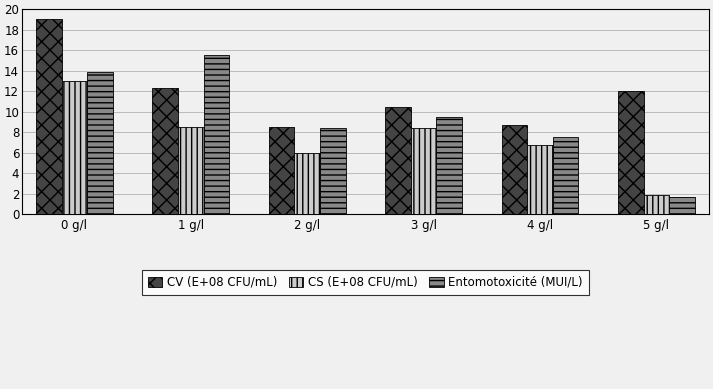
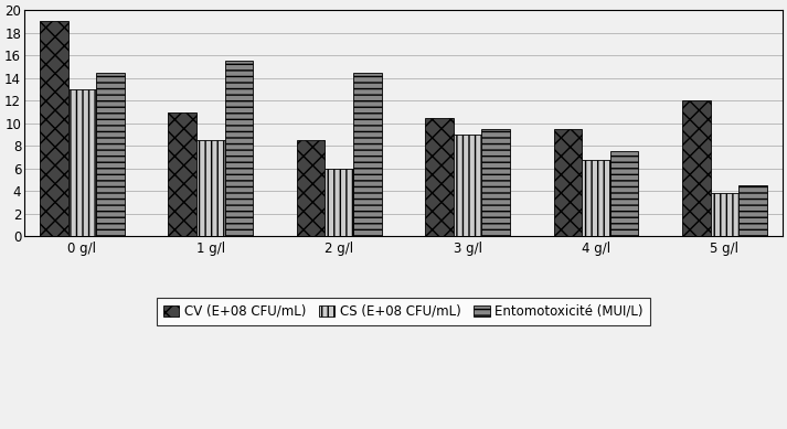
Entomotoxicité (MUI/L)/0 g/l: 13.9 -> 14.5
CV (E+08 CFU/mL)/1 g/l: 12.3 -> 11.0
Entomotoxicité (MUI/L)/2 g/l: 8.4 -> 14.5
CS (E+08 CFU/mL)/3 g/l: 8.4 -> 9.0
CV (E+08 CFU/mL)/4 g/l: 8.7 -> 9.5
CS (E+08 CFU/mL)/5 g/l: 1.9 -> 3.8
Entomotoxicité (MUI/L)/5 g/l: 1.7 -> 4.5
